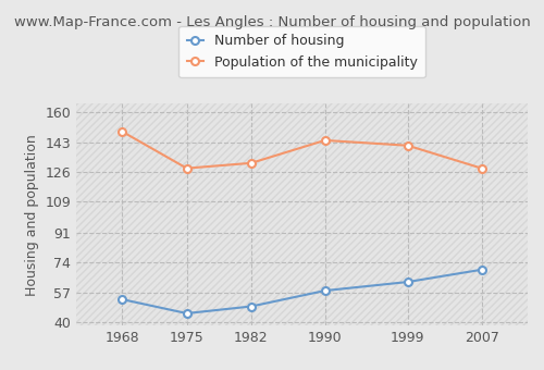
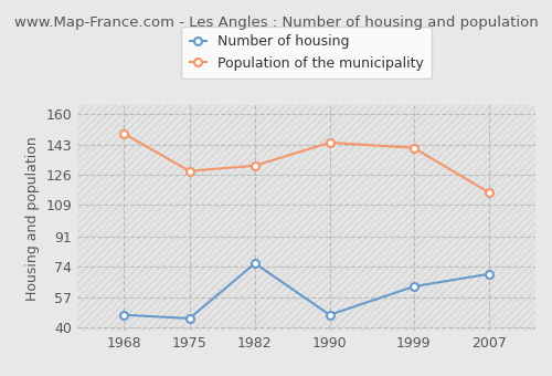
Number of housing/1968: 53 -> 47
Number of housing/1982: 49 -> 76
Number of housing/1990: 58 -> 47
Population of the municipality/2007: 128 -> 116
